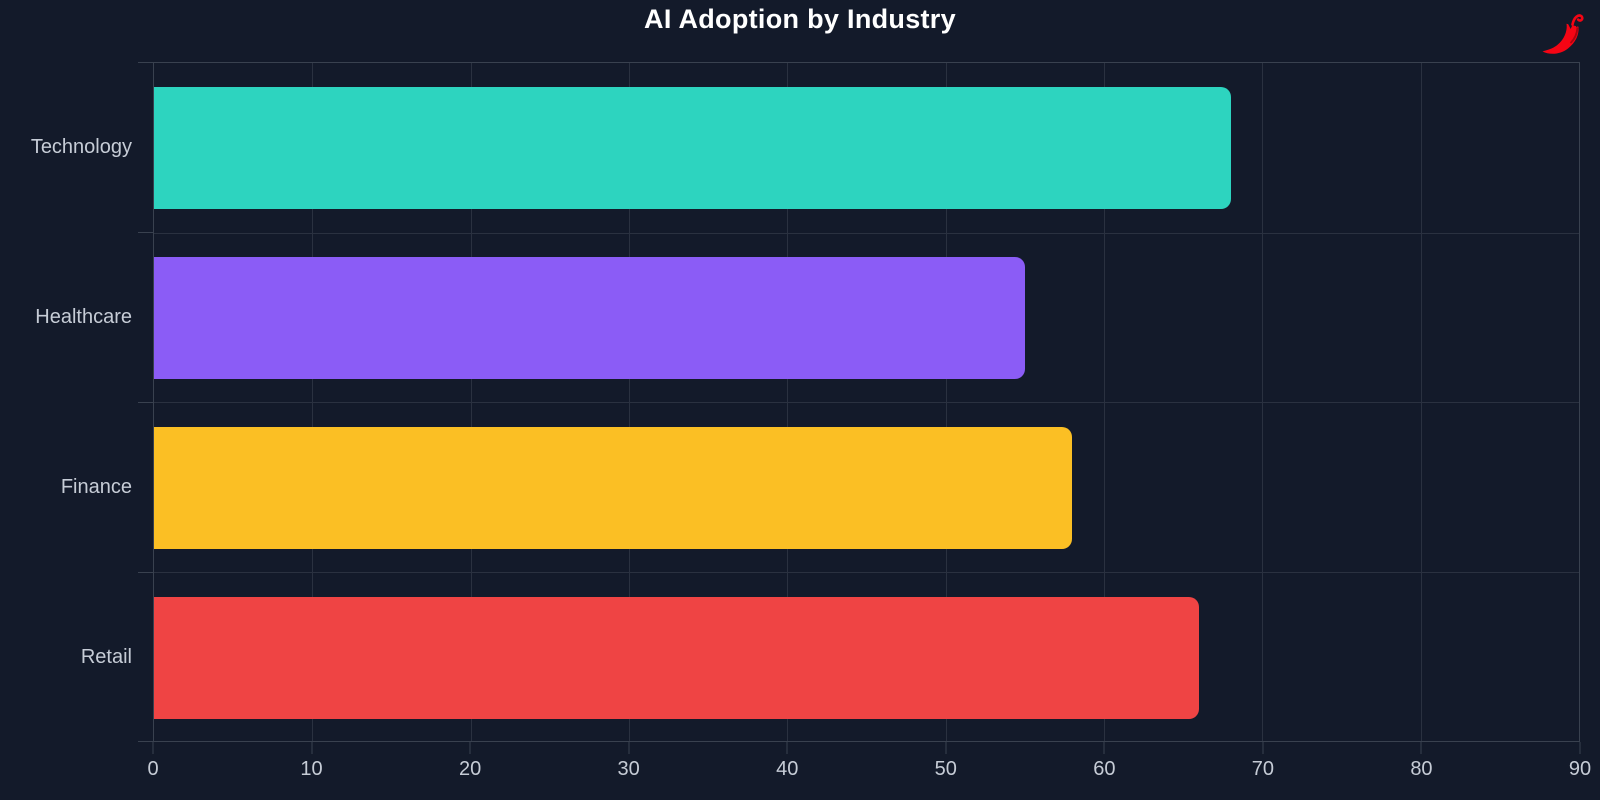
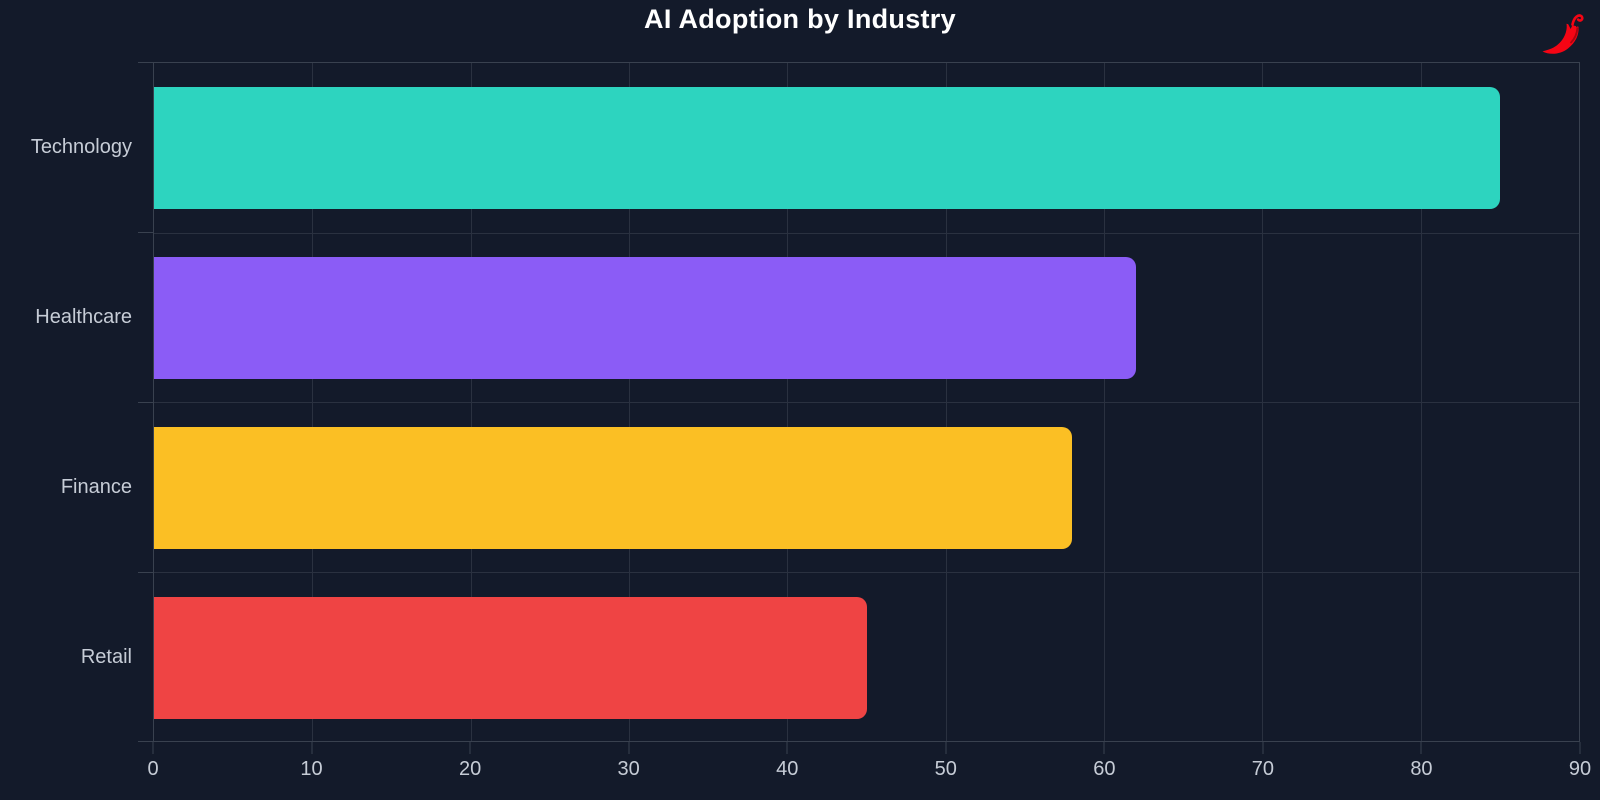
Technology: 68 -> 85
Healthcare: 55 -> 62
Retail: 66 -> 45
